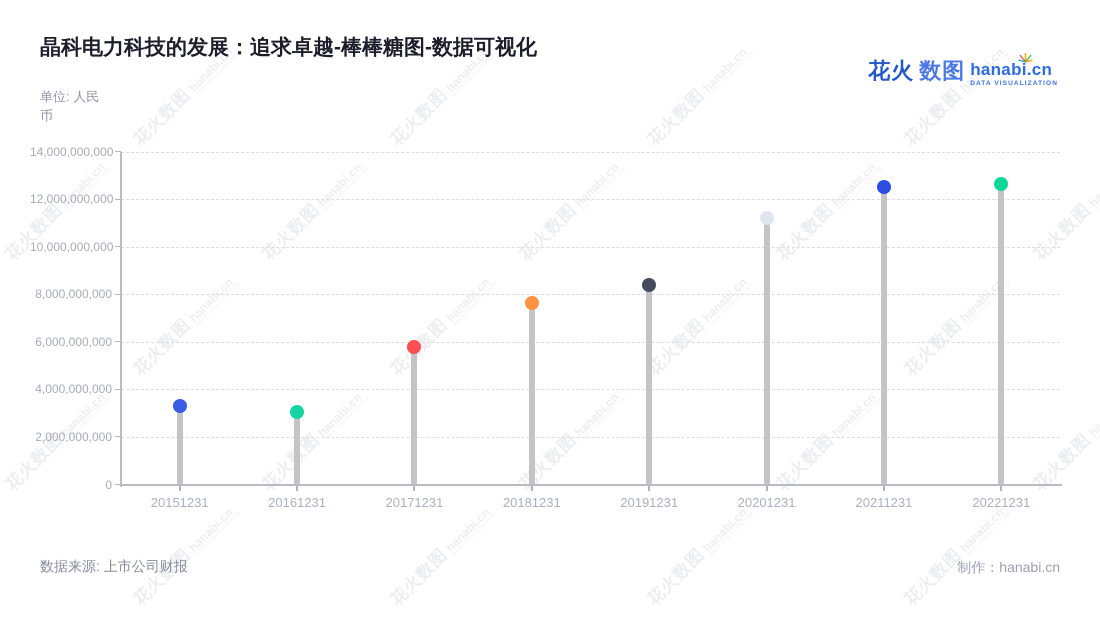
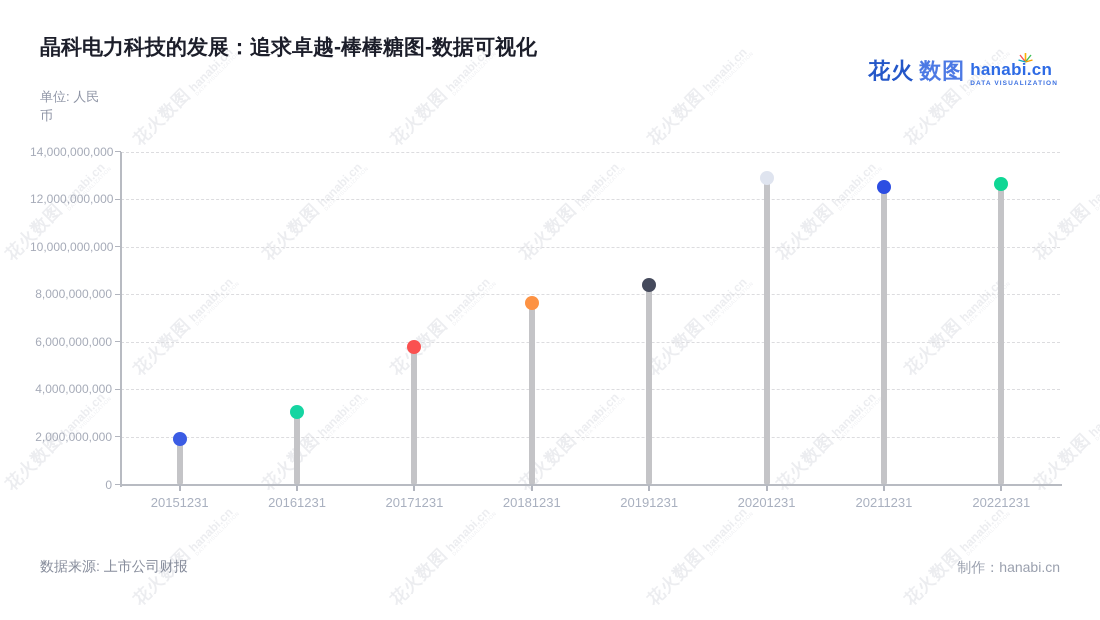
20151231: 3300000000 -> 1900000000
20201231: 11200000000 -> 12900000000
